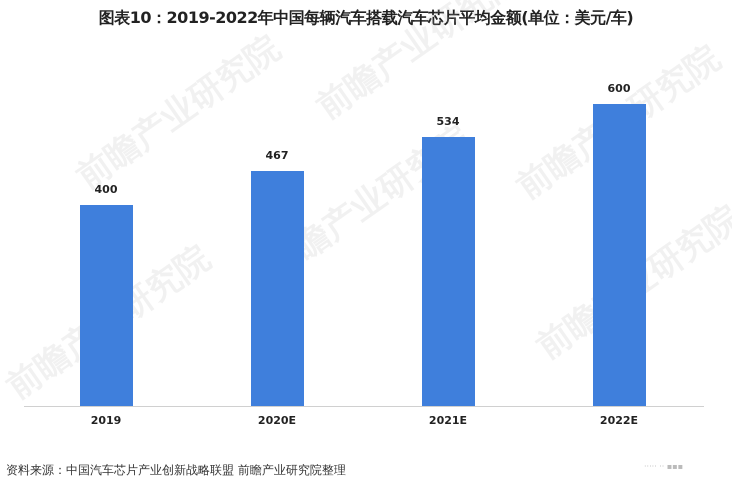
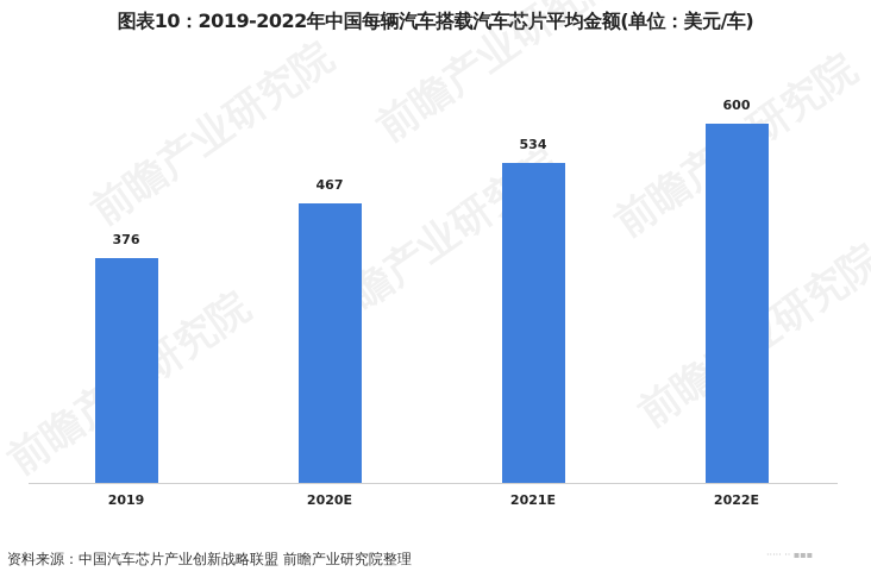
2019: 400 -> 376
